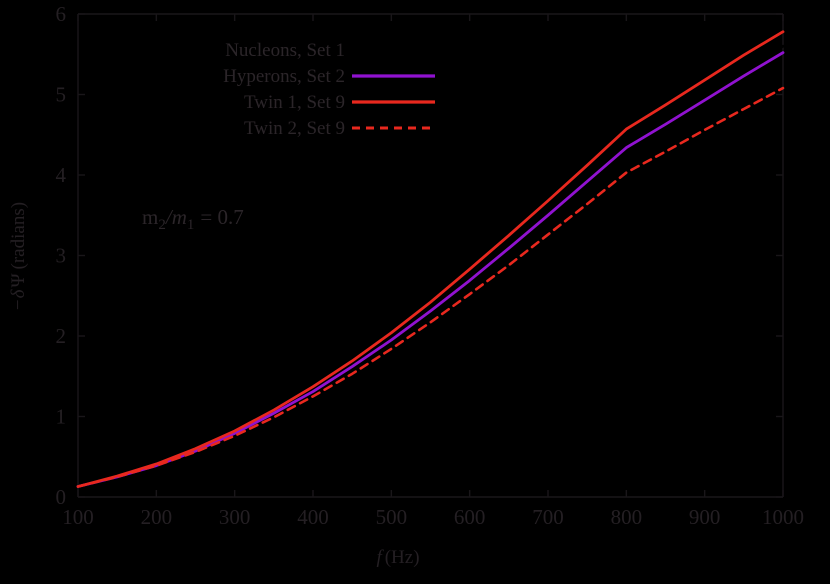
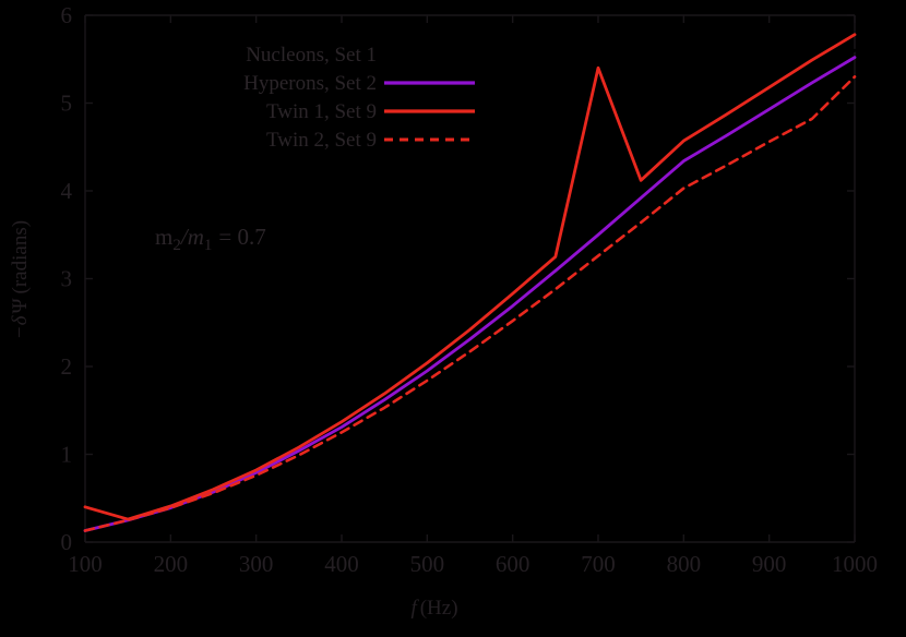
Twin 1, Set 9/100: 0.1 -> 0.4
Twin 1, Set 9/700: 3.7 -> 5.4
Twin 2, Set 9/1000: 5.1 -> 5.3
